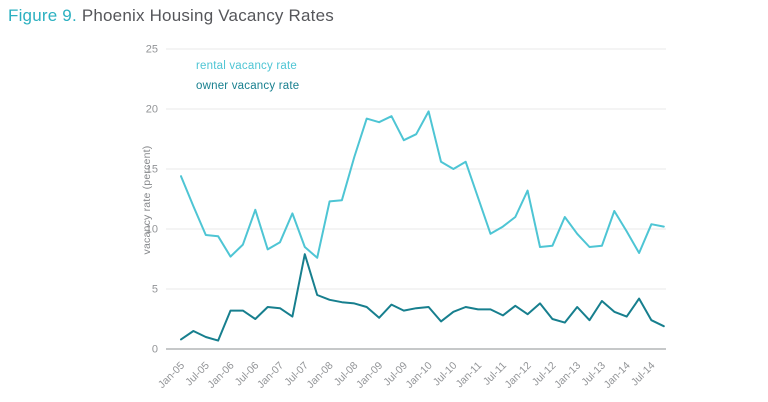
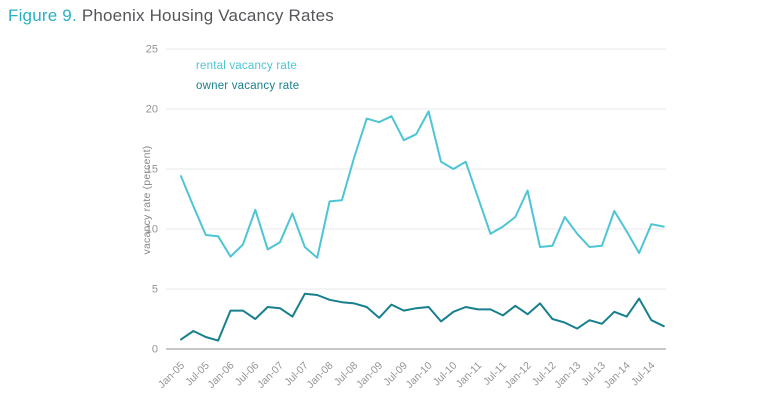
owner vacancy rate/Jul-07: 7.9 -> 4.6
owner vacancy rate/Jan-13: 3.5 -> 1.7
owner vacancy rate/Jul-13: 4.0 -> 2.1
